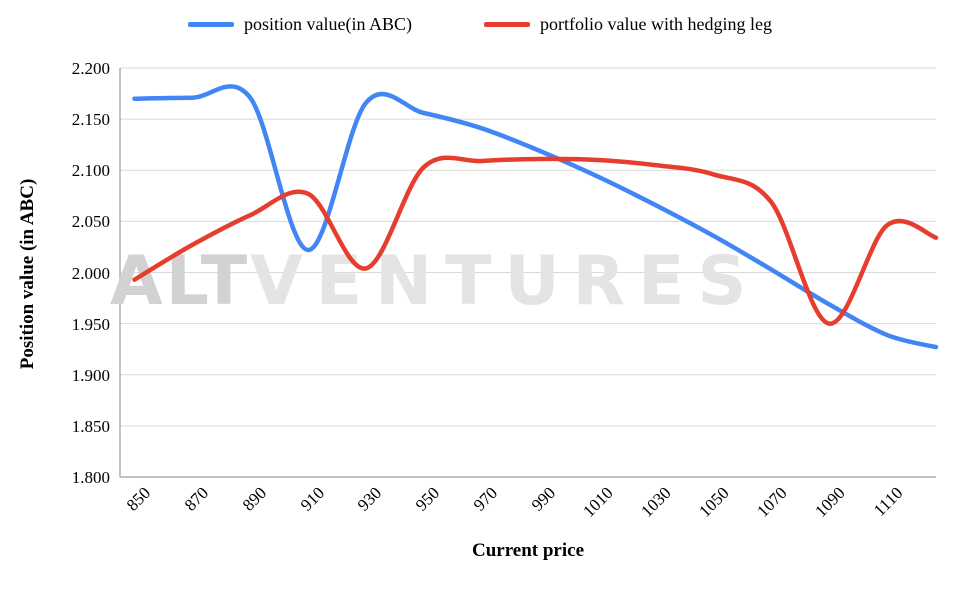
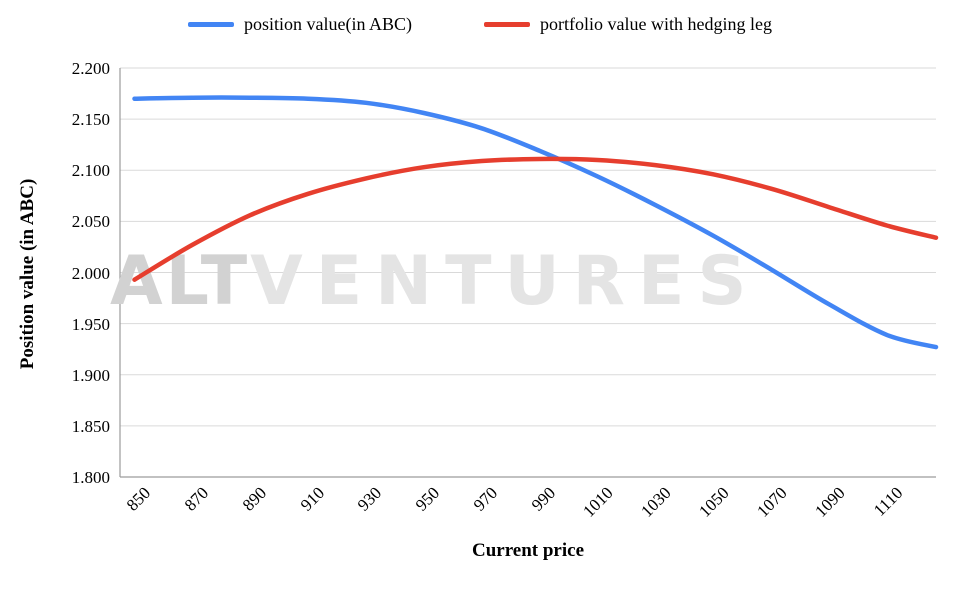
position value(in ABC)/910: 2.022 -> 2.170
portfolio value with hedging leg/930: 2.004 -> 2.092
portfolio value with hedging leg/1070: 2.069 -> 2.082
portfolio value with hedging leg/1090: 1.950 -> 2.064
